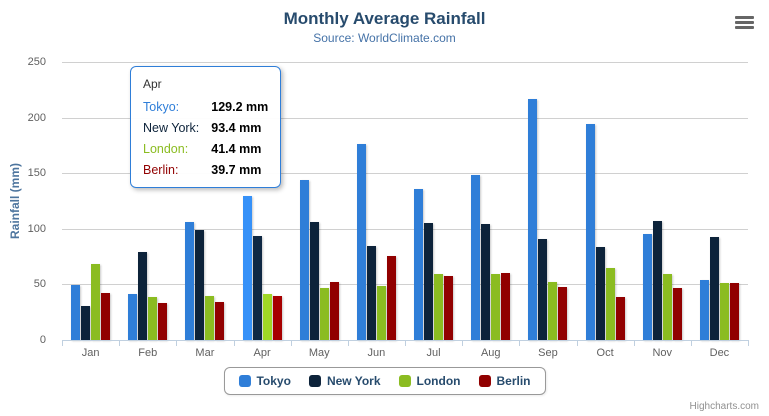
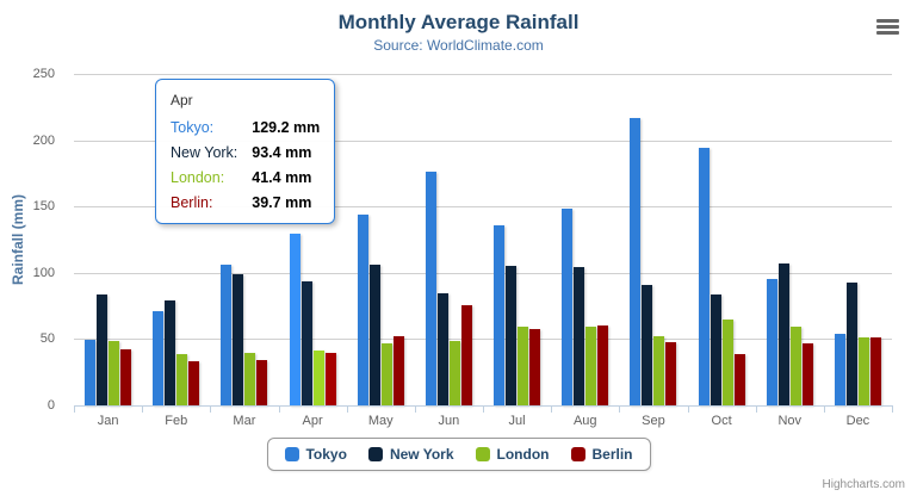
New York/Jan: 31 -> 84
London/Jan: 68 -> 49
Tokyo/Feb: 41 -> 72
